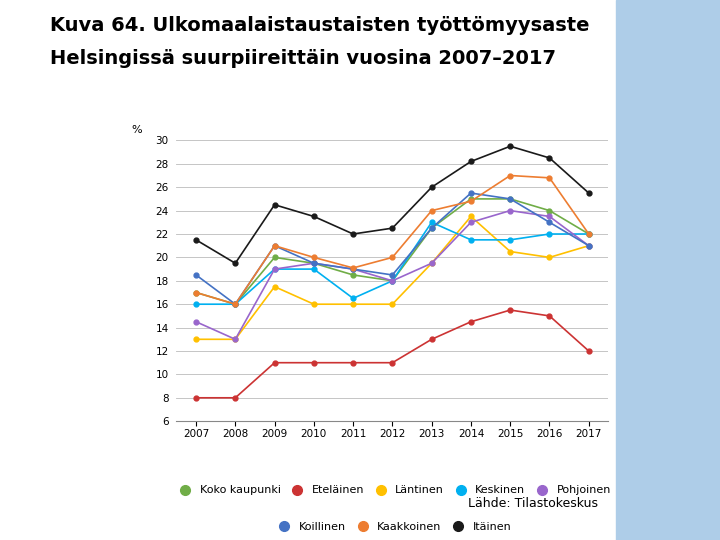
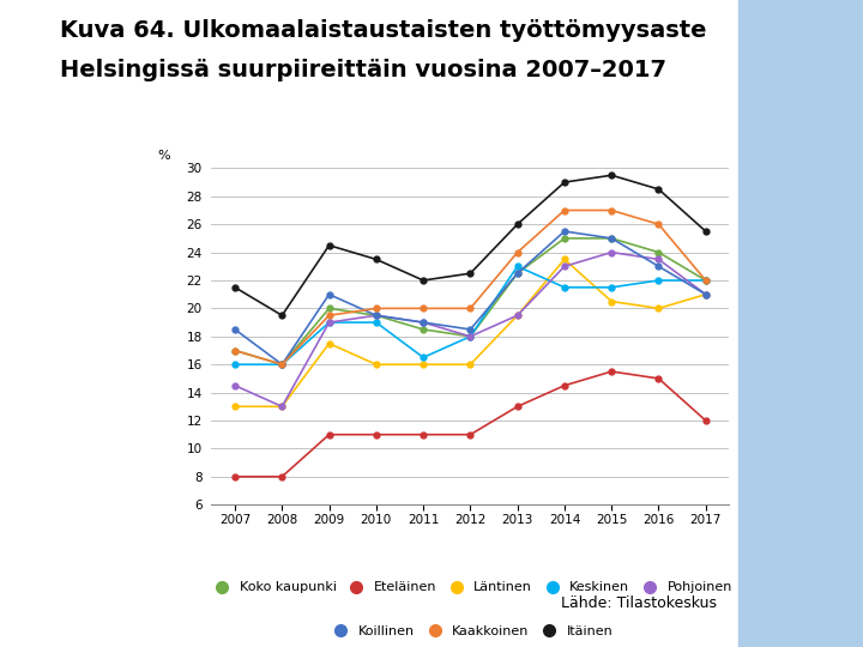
Kaakkoinen/2009: 21.0 -> 19.5
Kaakkoinen/2011: 19.1 -> 20.0
Kaakkoinen/2014: 24.8 -> 27.0
Itäinen/2014: 28.2 -> 29.0
Kaakkoinen/2016: 26.8 -> 26.0
